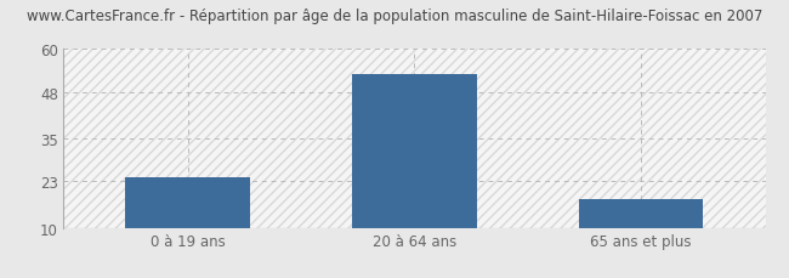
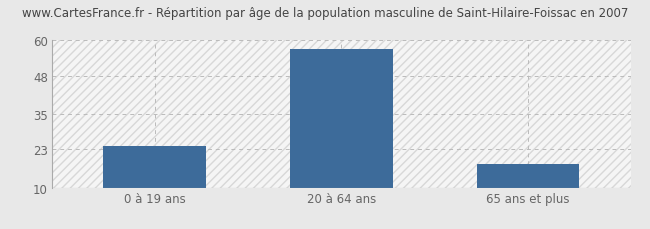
20 à 64 ans: 53 -> 57
